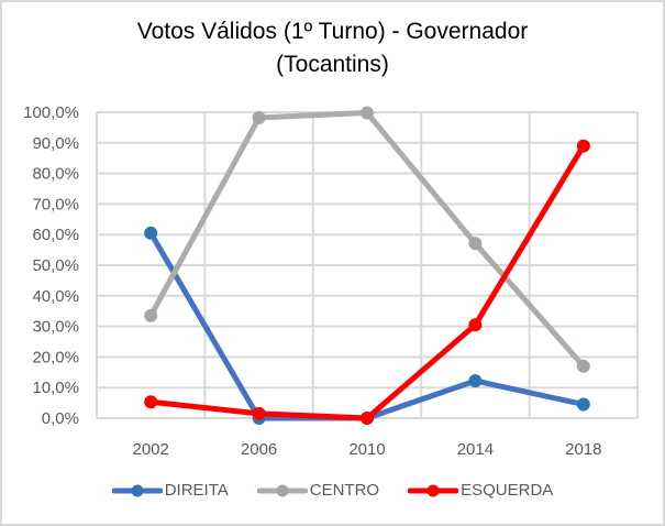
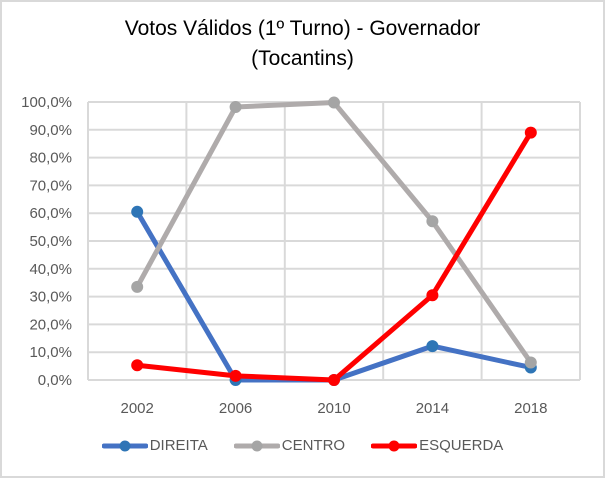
CENTRO/2018: 17% -> 6%
